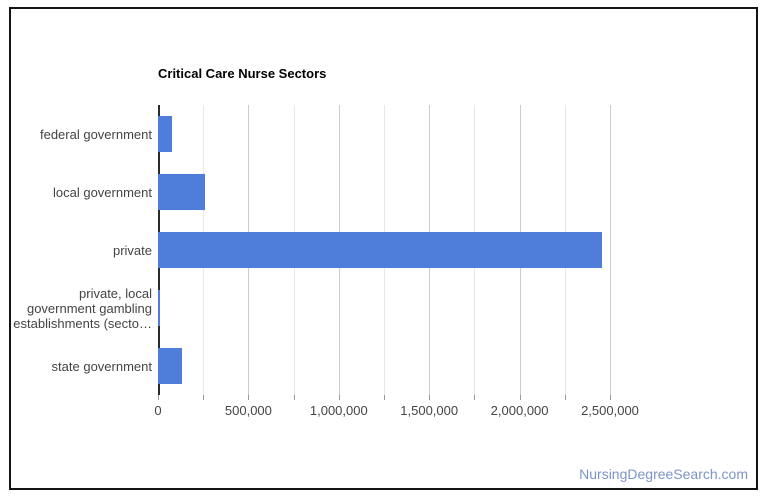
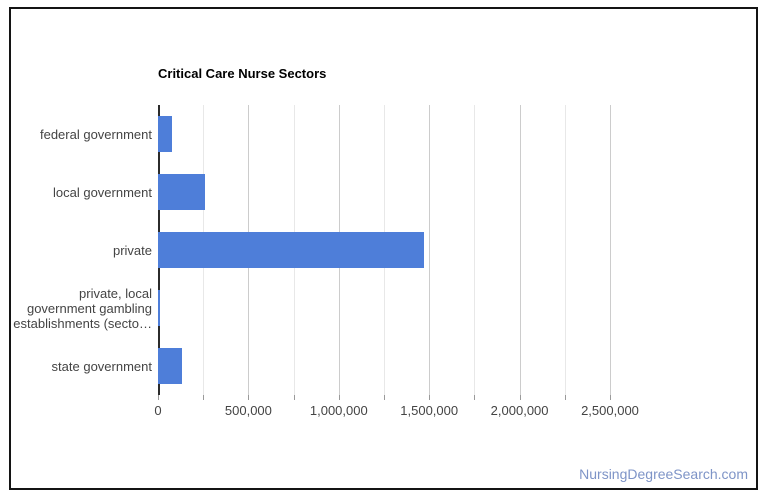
private: 2460000 -> 1470000
